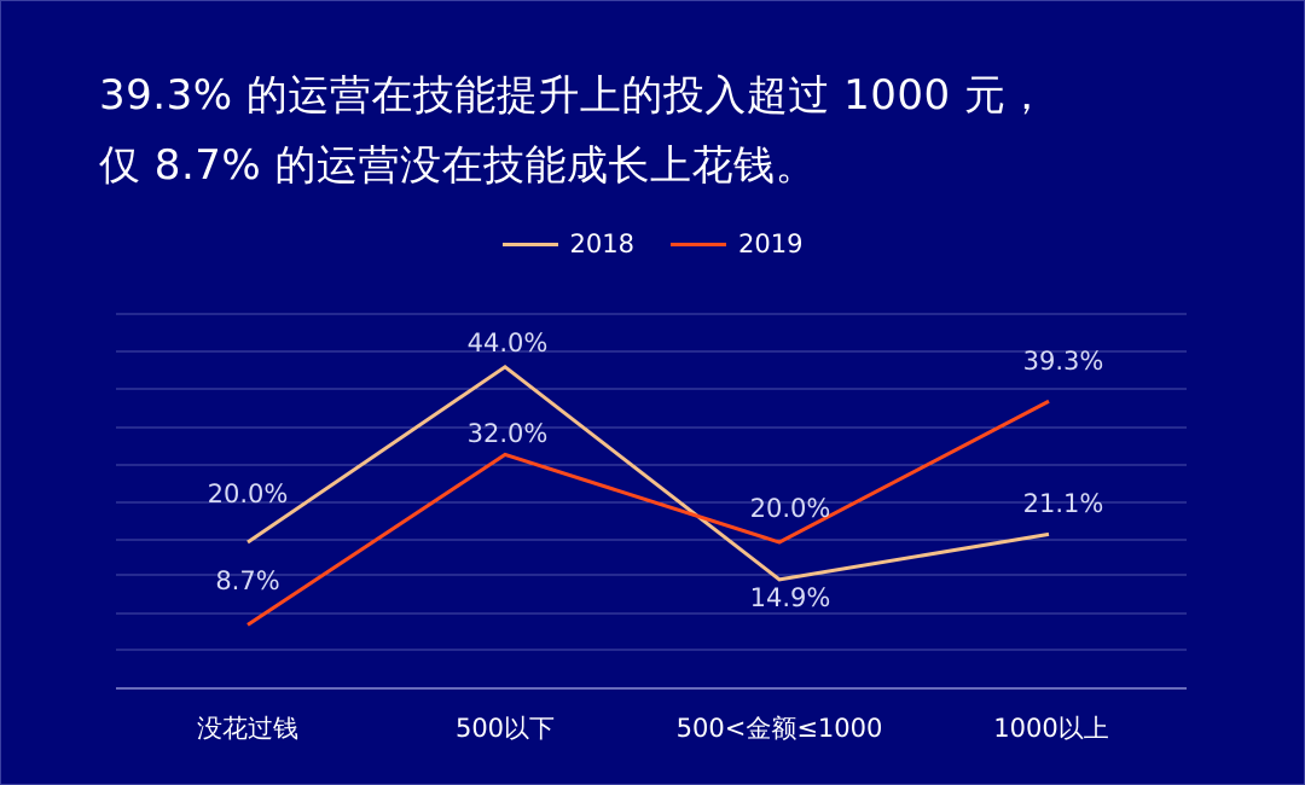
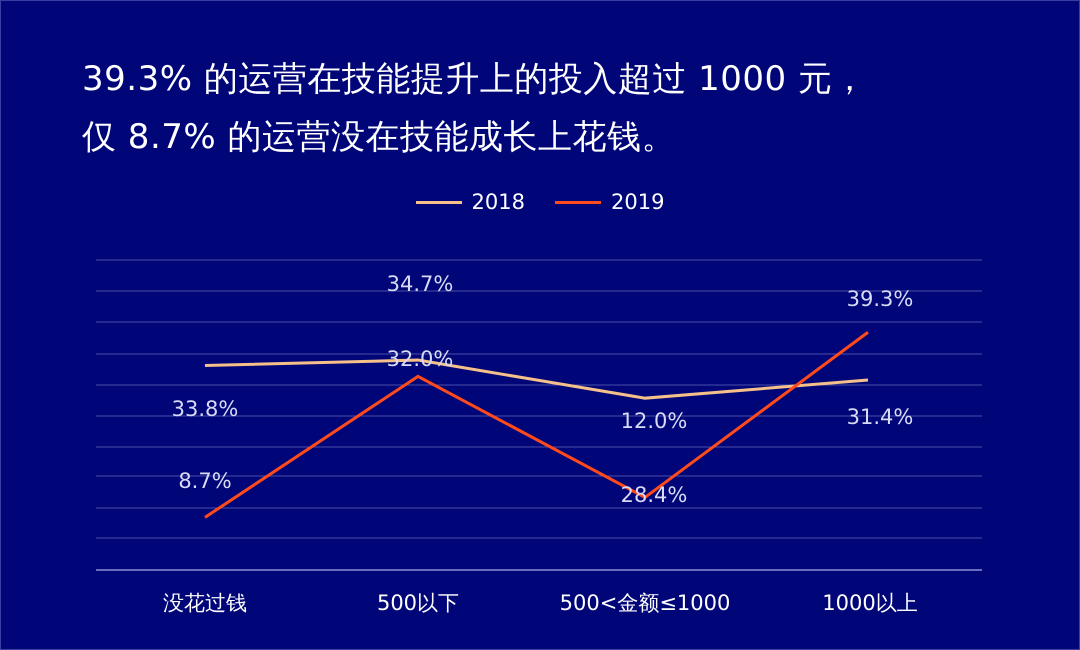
2018/没花过钱: 20.0% -> 33.8%
2018/500以下: 44.0% -> 34.7%
2018/500<金额≤1000: 14.9% -> 28.4%
2019/500<金额≤1000: 20.0% -> 12.0%
2018/1000以上: 21.1% -> 31.4%
